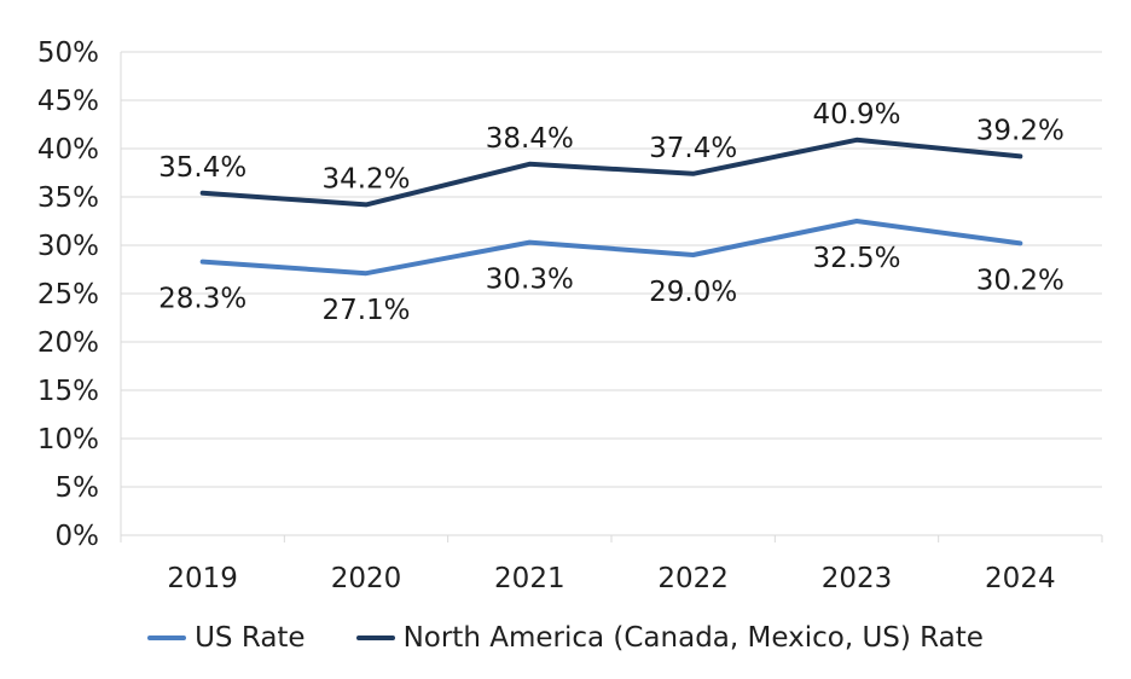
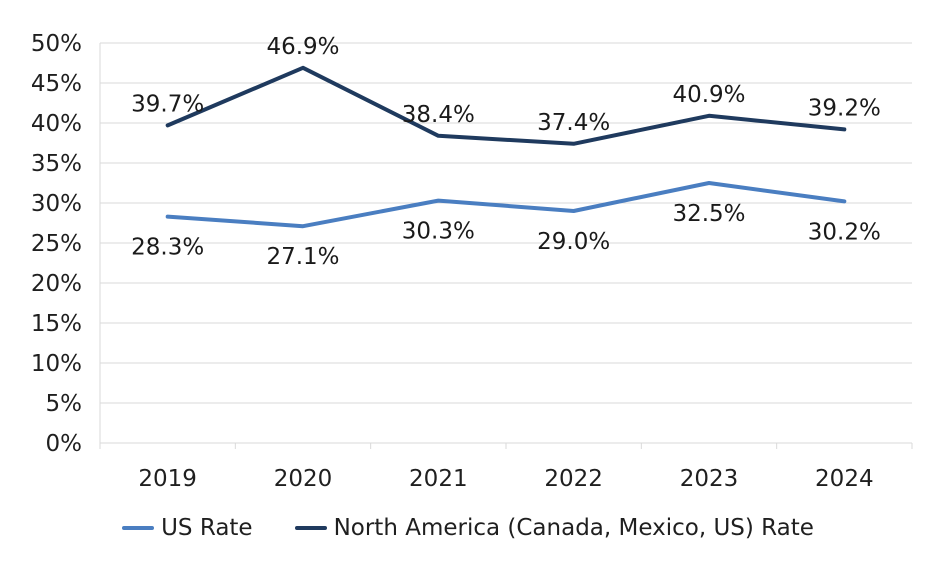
North America (Canada, Mexico, US) Rate/2019: 35.4% -> 39.7%
North America (Canada, Mexico, US) Rate/2020: 34.2% -> 46.9%
